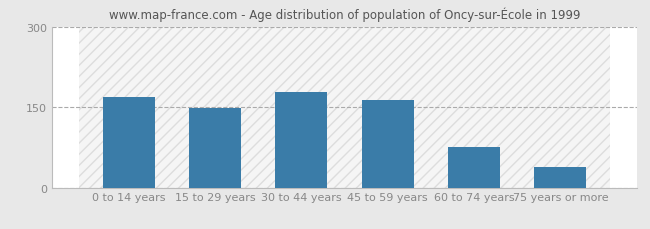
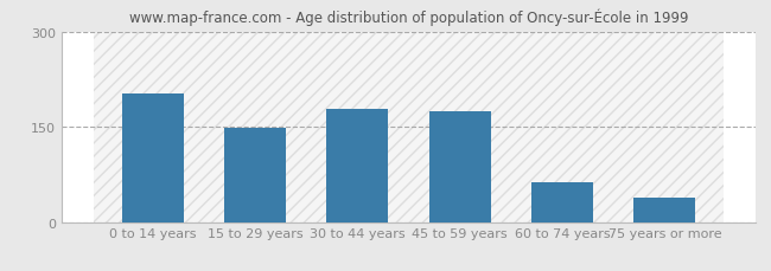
0 to 14 years: 168 -> 202
45 to 59 years: 163 -> 174
60 to 74 years: 75 -> 62
